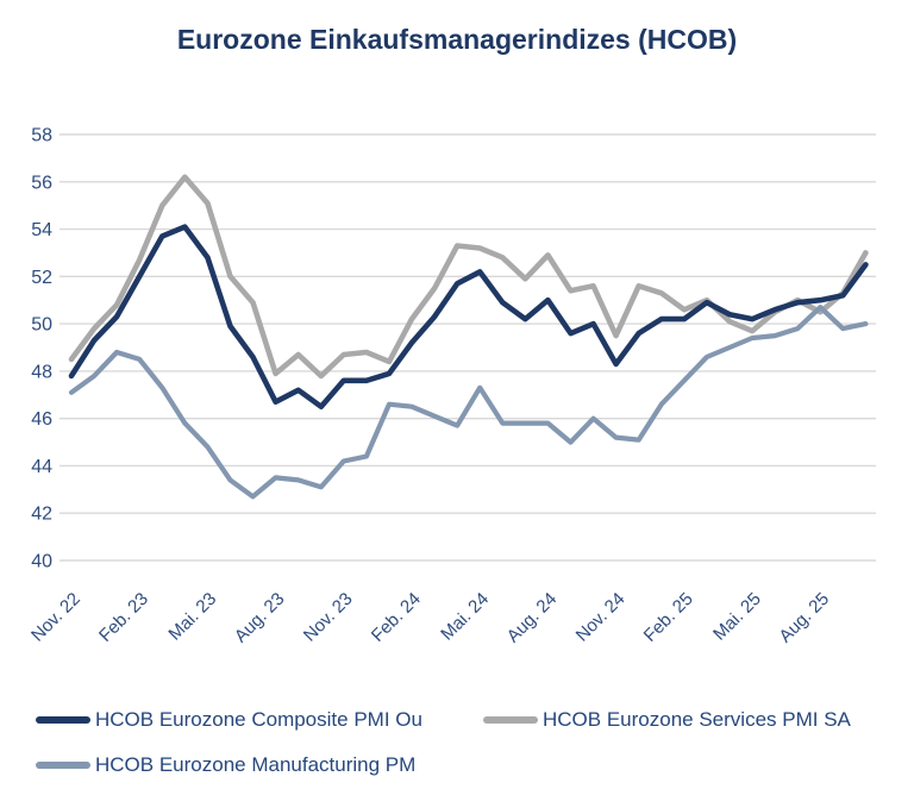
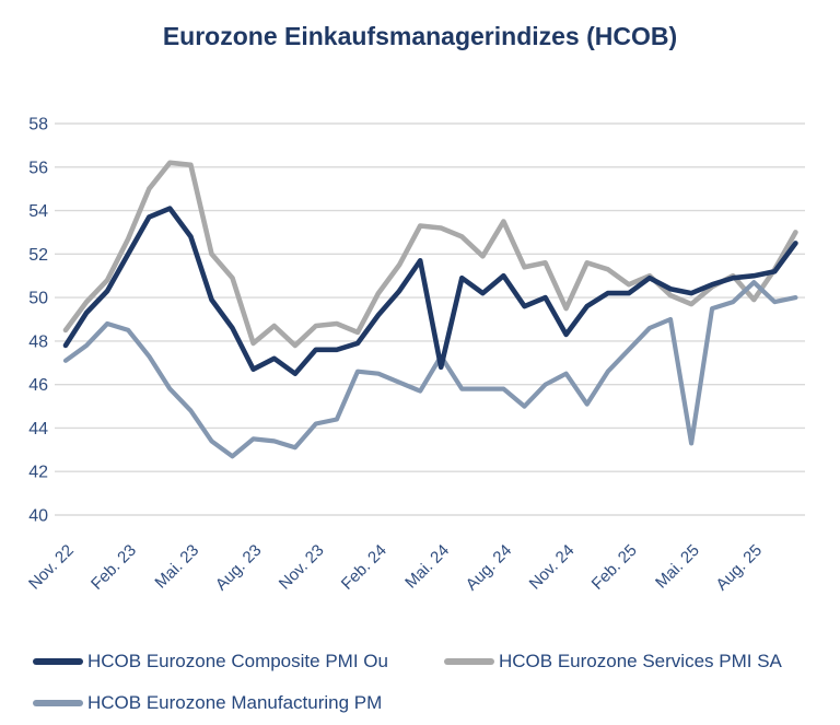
HCOB Eurozone Services PMI SA/Mai. 23: 55.1 -> 56.1
HCOB Eurozone Composite PMI Ou/Mai. 24: 52.2 -> 46.8
HCOB Eurozone Services PMI SA/Aug. 24: 52.9 -> 53.5
HCOB Eurozone Manufacturing PM/Nov. 24: 45.2 -> 46.5
HCOB Eurozone Manufacturing PM/Mai. 25: 49.4 -> 43.3
HCOB Eurozone Services PMI SA/Aug. 25: 50.5 -> 49.9
